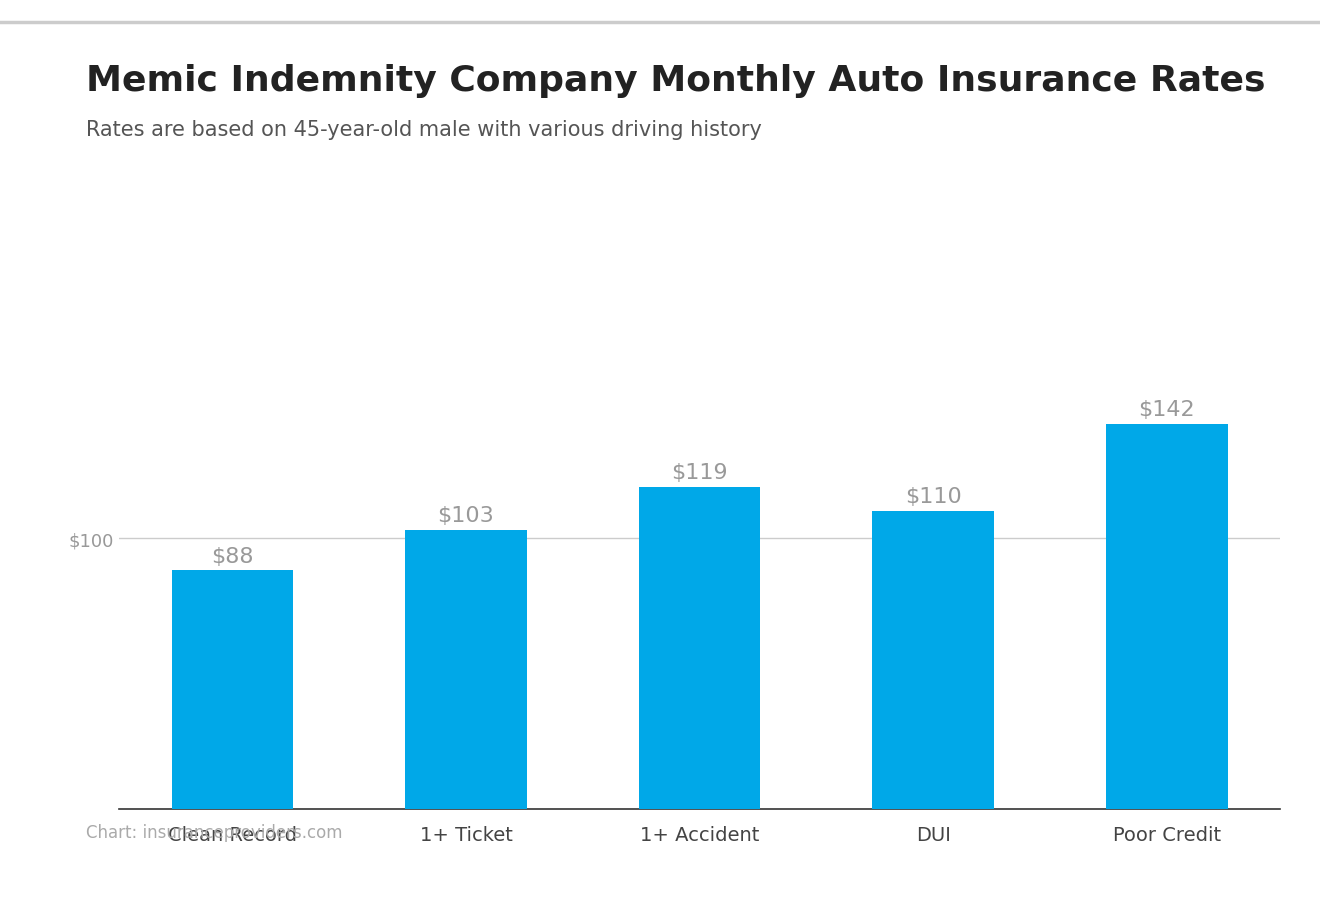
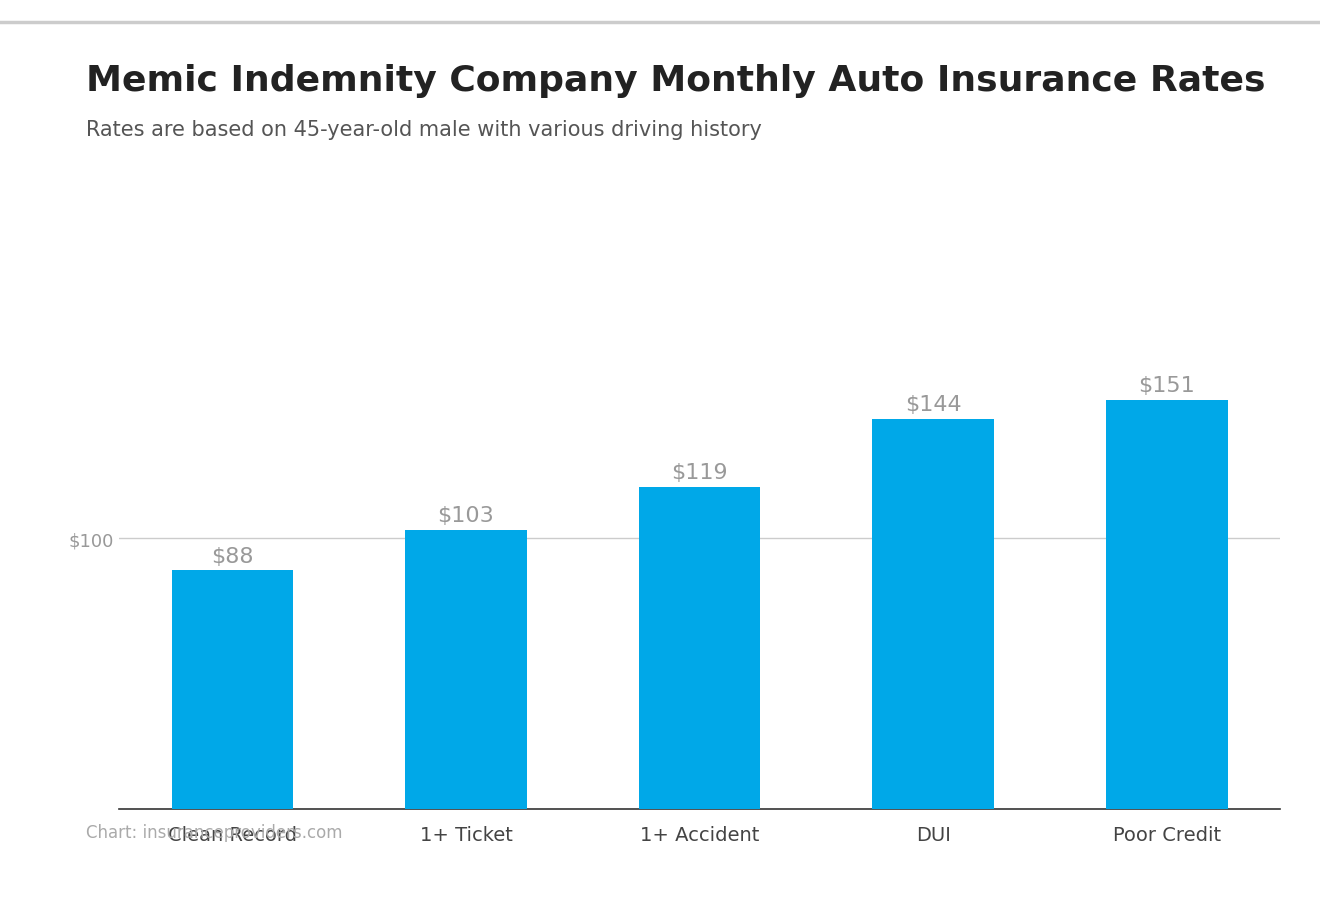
DUI: $110 -> $144
Poor Credit: $142 -> $151
